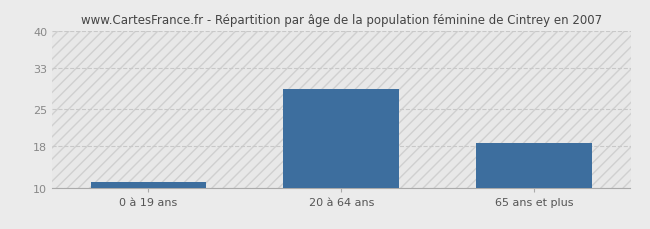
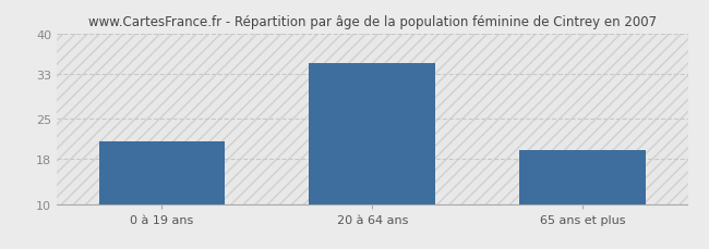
0 à 19 ans: 11.0 -> 21.0
20 à 64 ans: 29.0 -> 34.8
65 ans et plus: 18.5 -> 19.6
